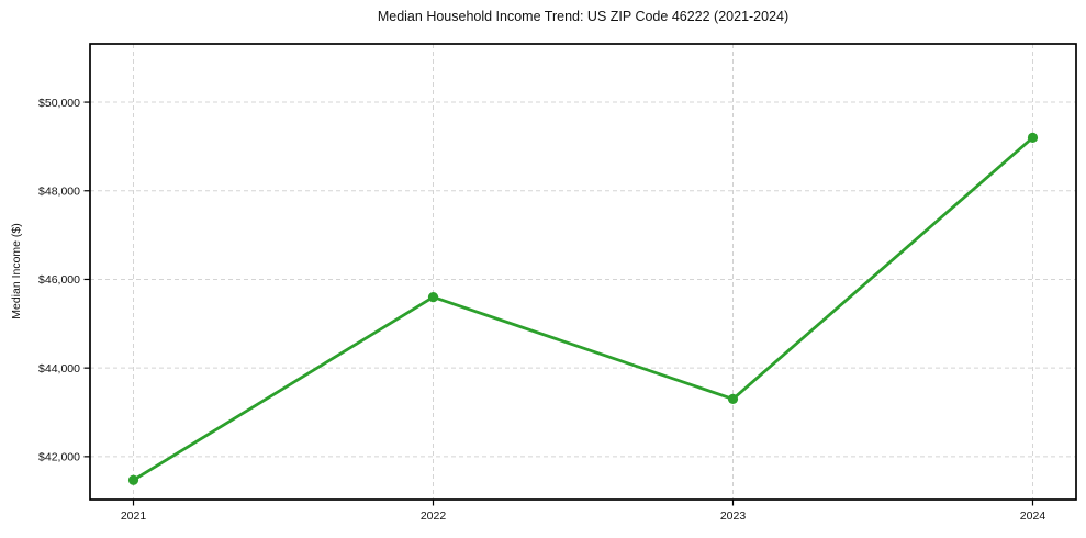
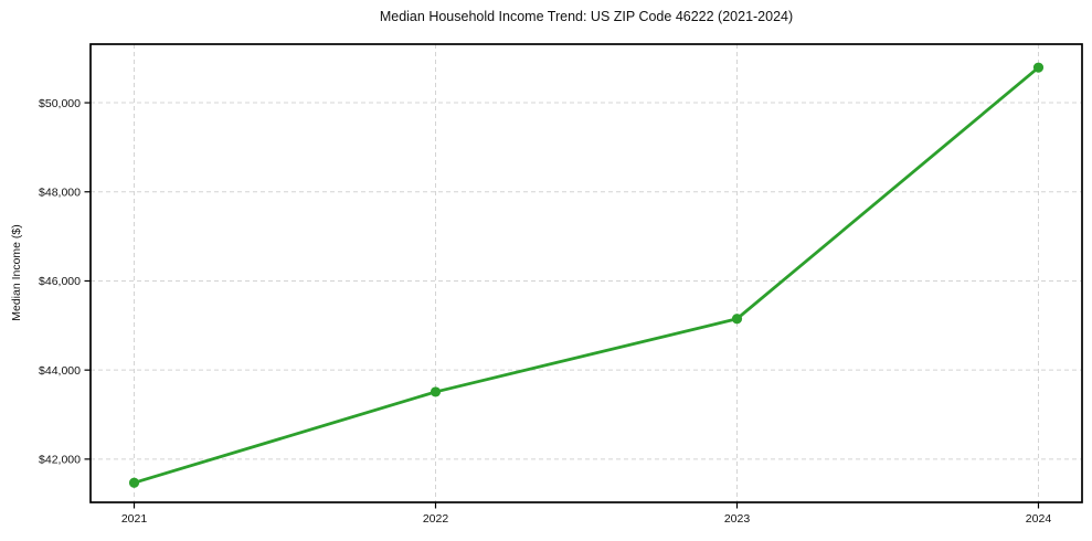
2022: $45600 -> $43500
2023: $43300 -> $45200
2024: $49200 -> $50800
